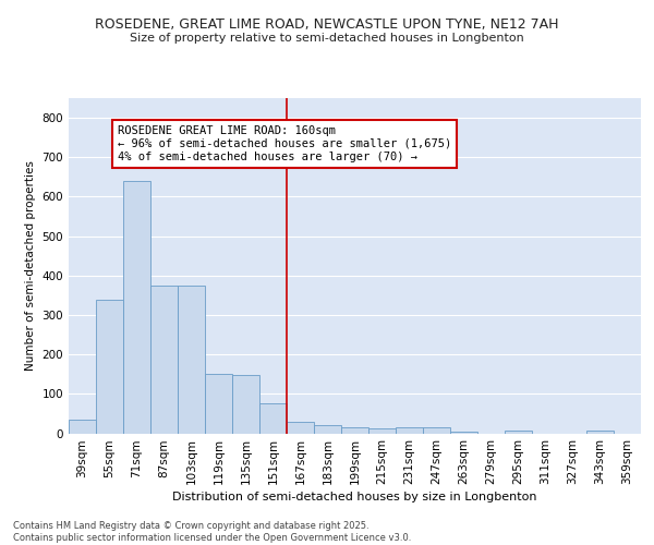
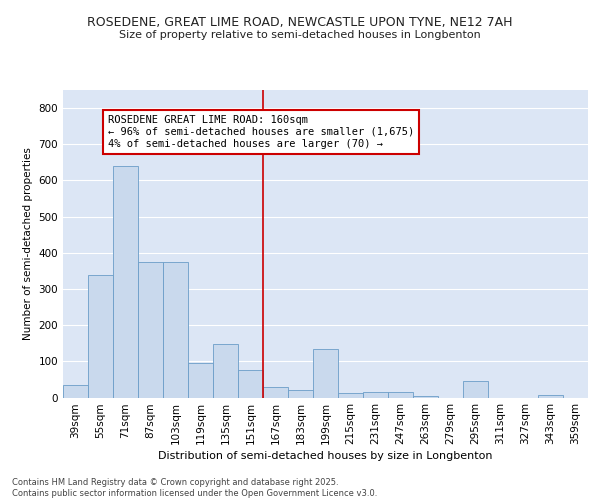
119sqm: 150 -> 95
199sqm: 15 -> 135
295sqm: 8 -> 45
